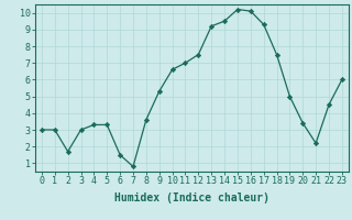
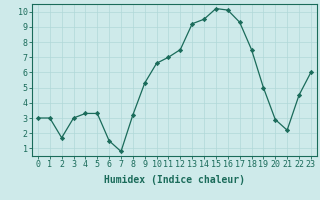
8: 3.6 -> 3.2
20: 3.4 -> 2.9
